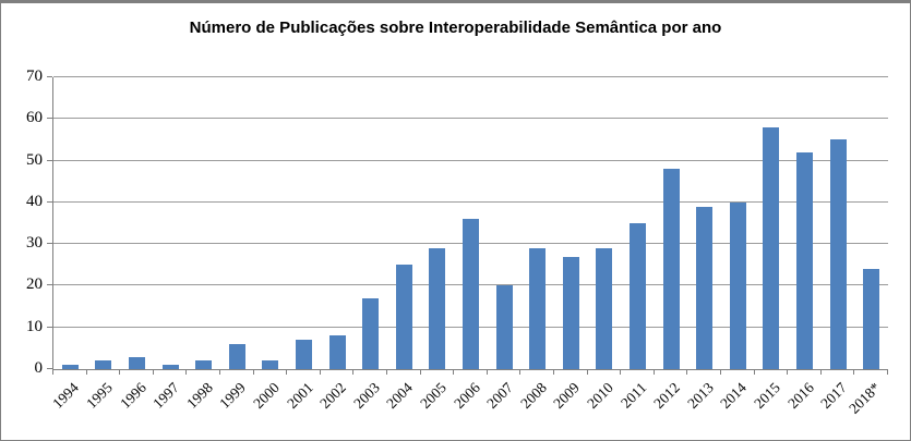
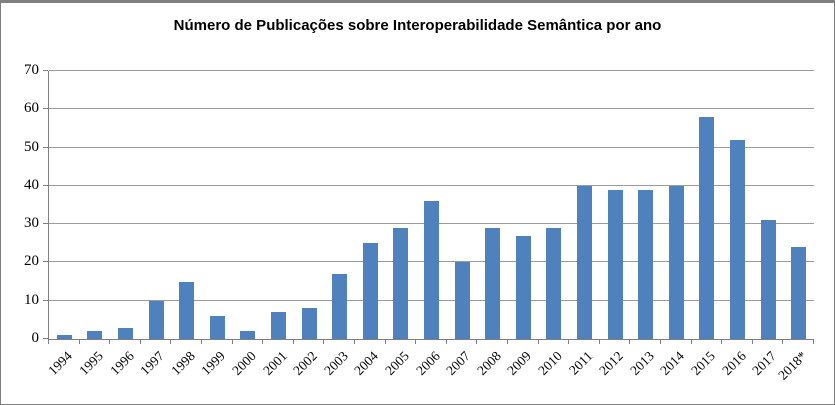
1997: 1 -> 10
1998: 2 -> 15
2011: 35 -> 40
2012: 48 -> 39
2017: 55 -> 31
